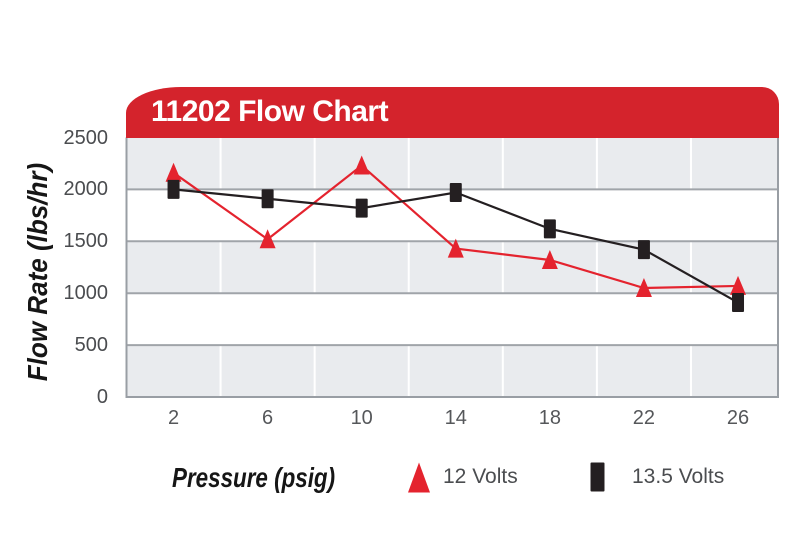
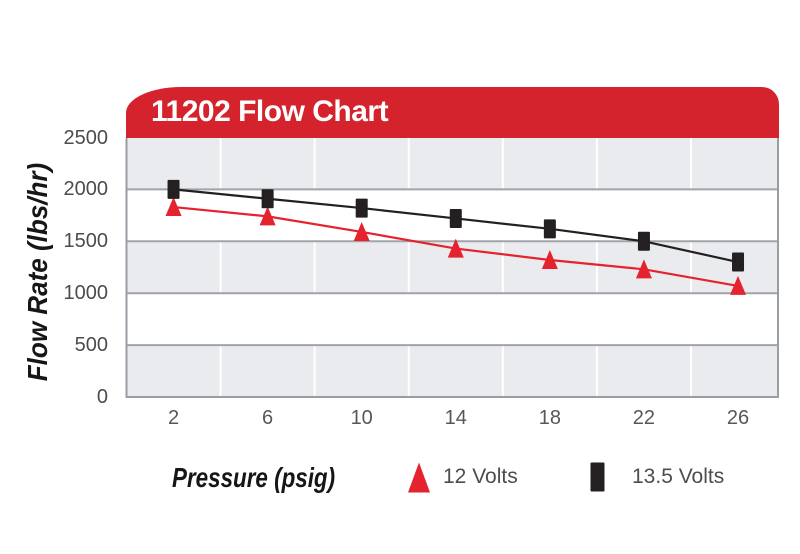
12 Volts/2: 2160 -> 1830
12 Volts/6: 1520 -> 1740
12 Volts/10: 2230 -> 1590
13.5 Volts/14: 1970 -> 1720
12 Volts/22: 1050 -> 1230
13.5 Volts/22: 1420 -> 1500
13.5 Volts/26: 910 -> 1300
